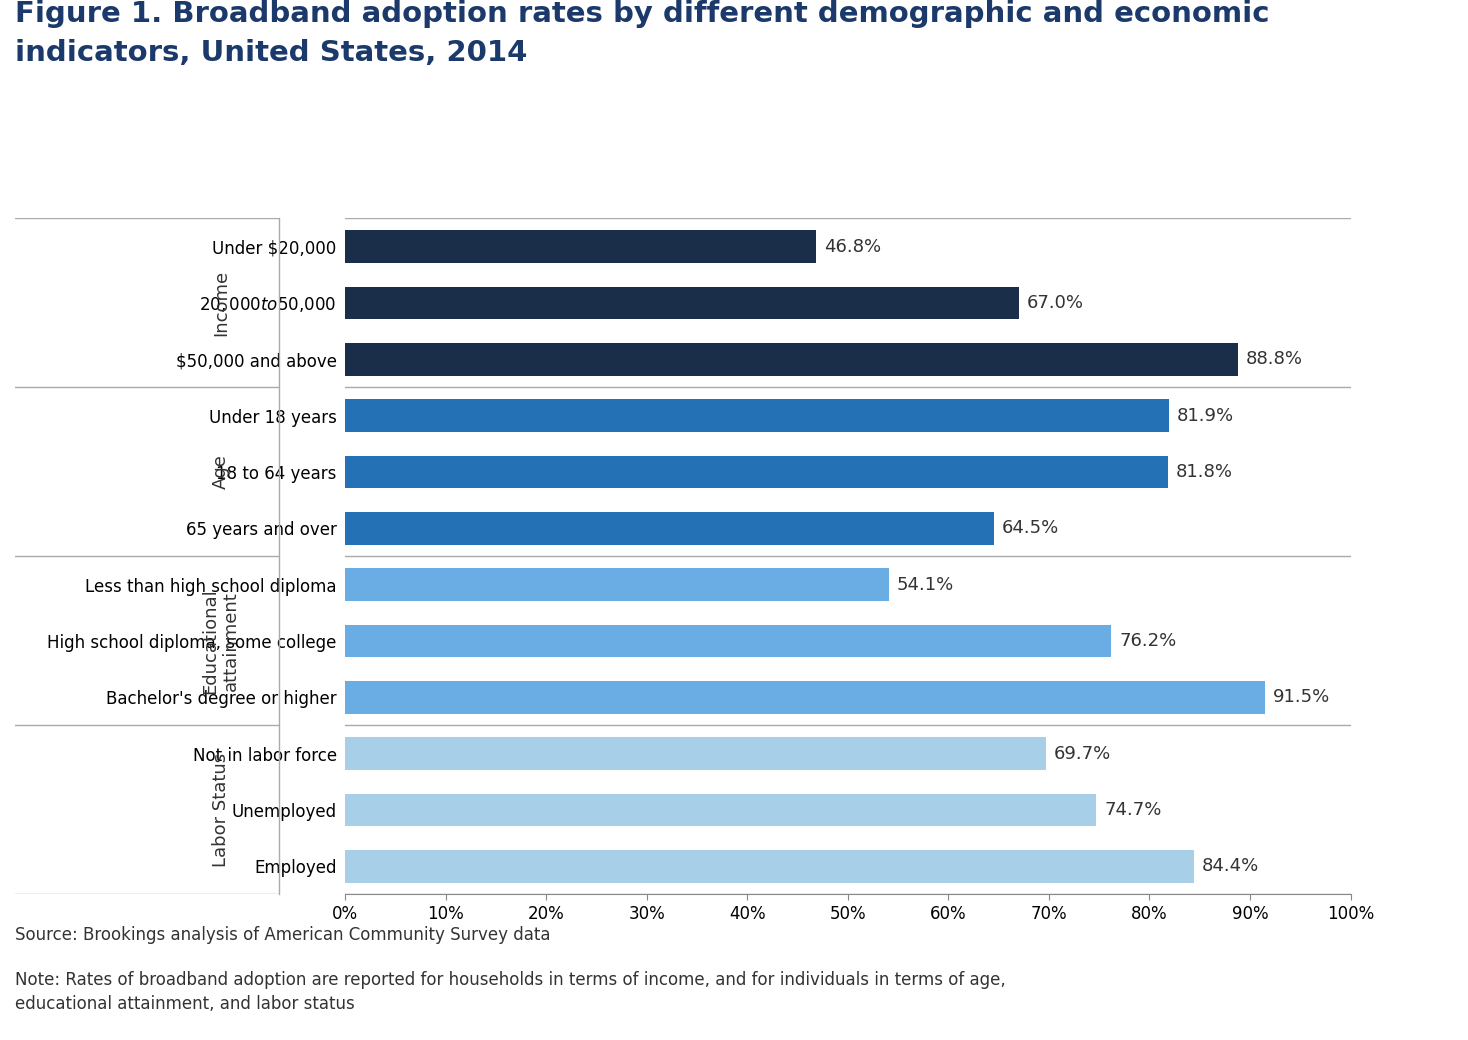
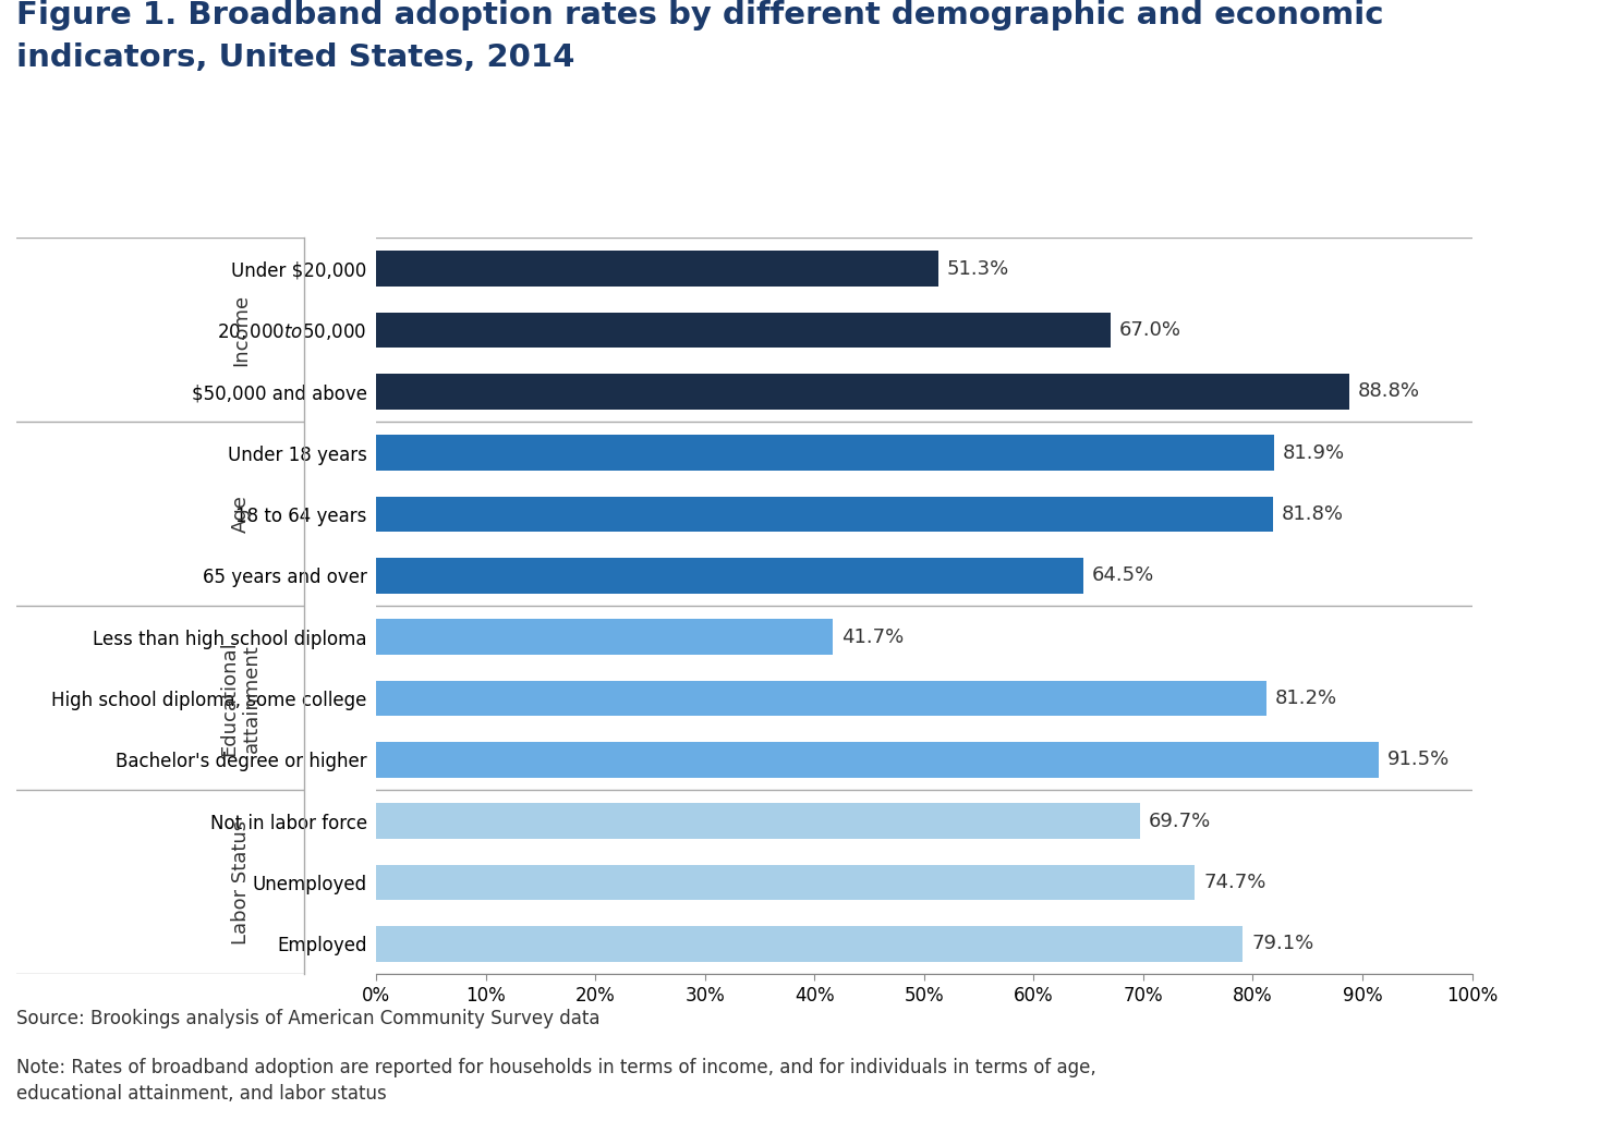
Under $20,000: 46.8% -> 51.3%
Less than high school diploma: 54.1% -> 41.7%
High school diploma, some college: 76.2% -> 81.2%
Employed: 84.4% -> 79.1%
